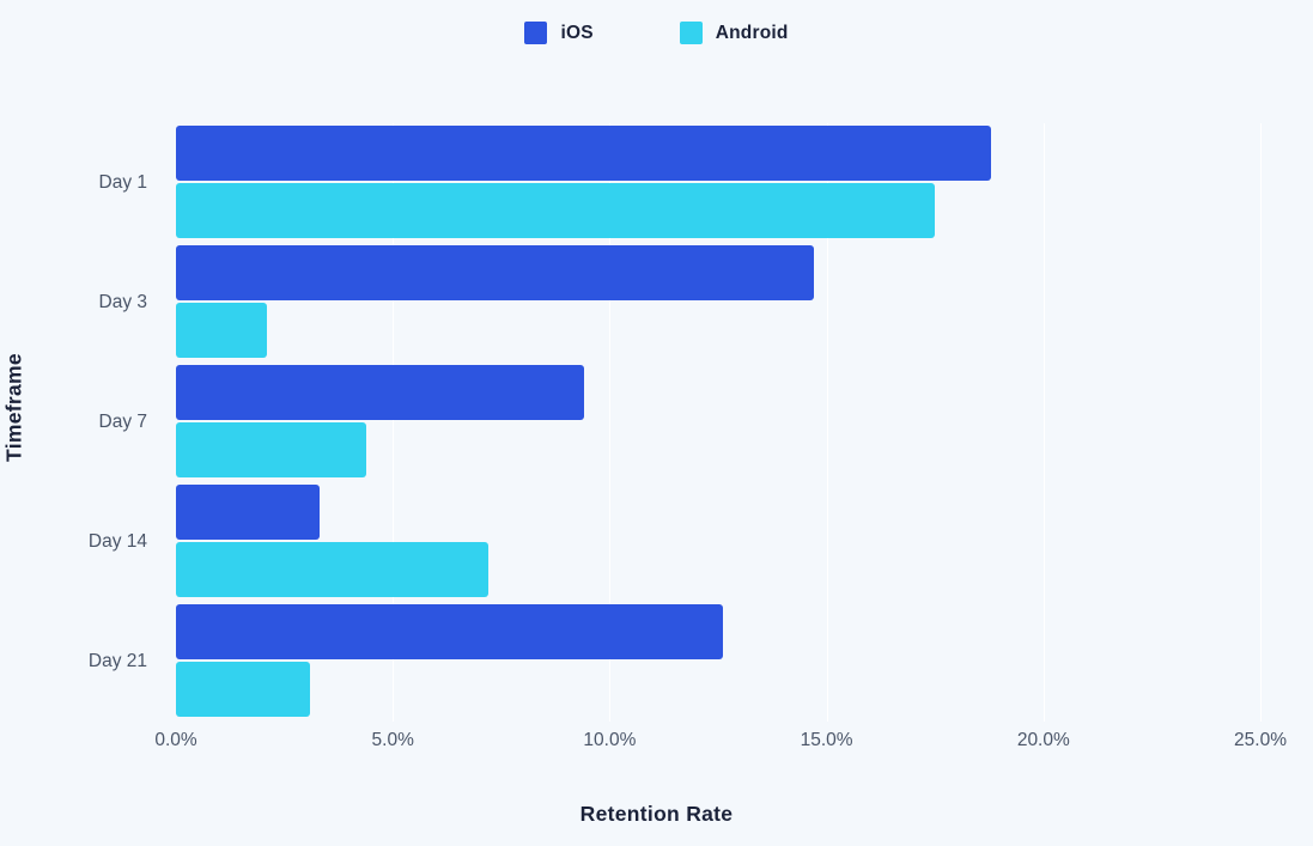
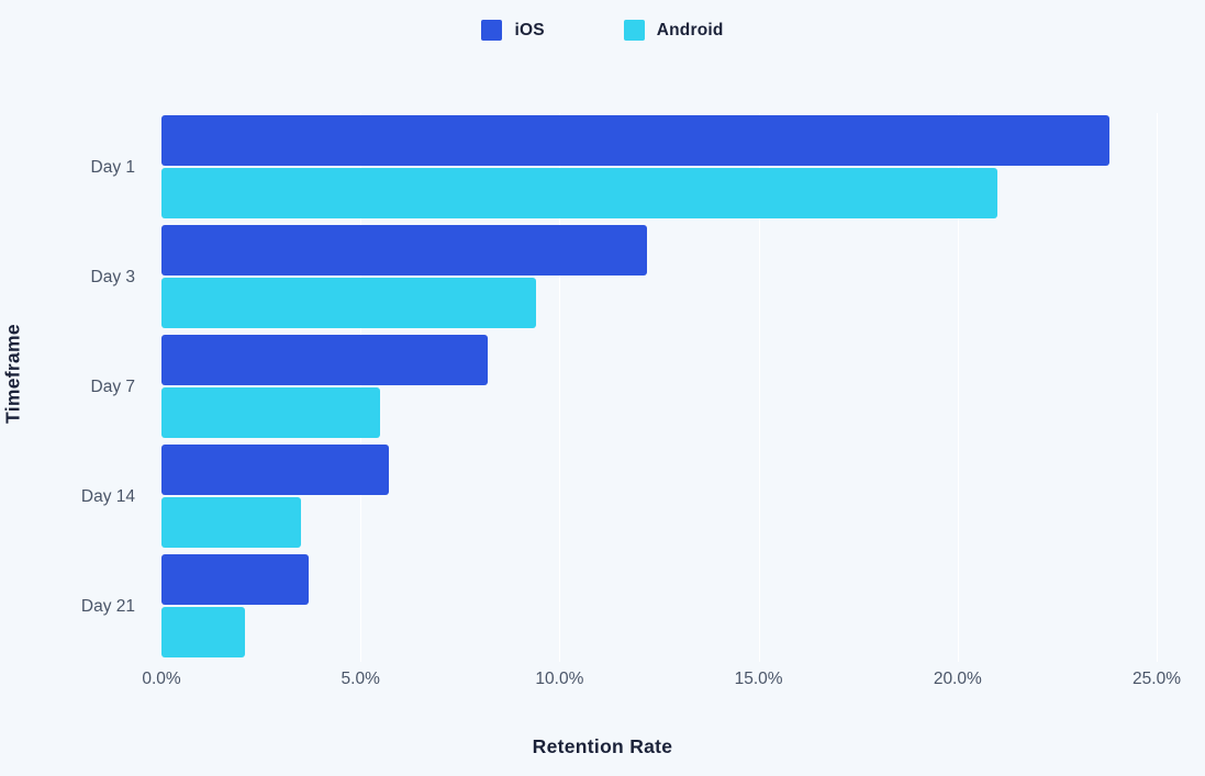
iOS/Day 1: 18.8% -> 23.8%
Android/Day 1: 17.5% -> 21.0%
iOS/Day 3: 14.7% -> 12.2%
Android/Day 3: 2.1% -> 9.4%
iOS/Day 7: 9.4% -> 8.2%
Android/Day 7: 4.4% -> 5.5%
iOS/Day 14: 3.3% -> 5.7%
Android/Day 14: 7.2% -> 3.5%
iOS/Day 21: 12.6% -> 3.7%
Android/Day 21: 3.1% -> 2.1%
